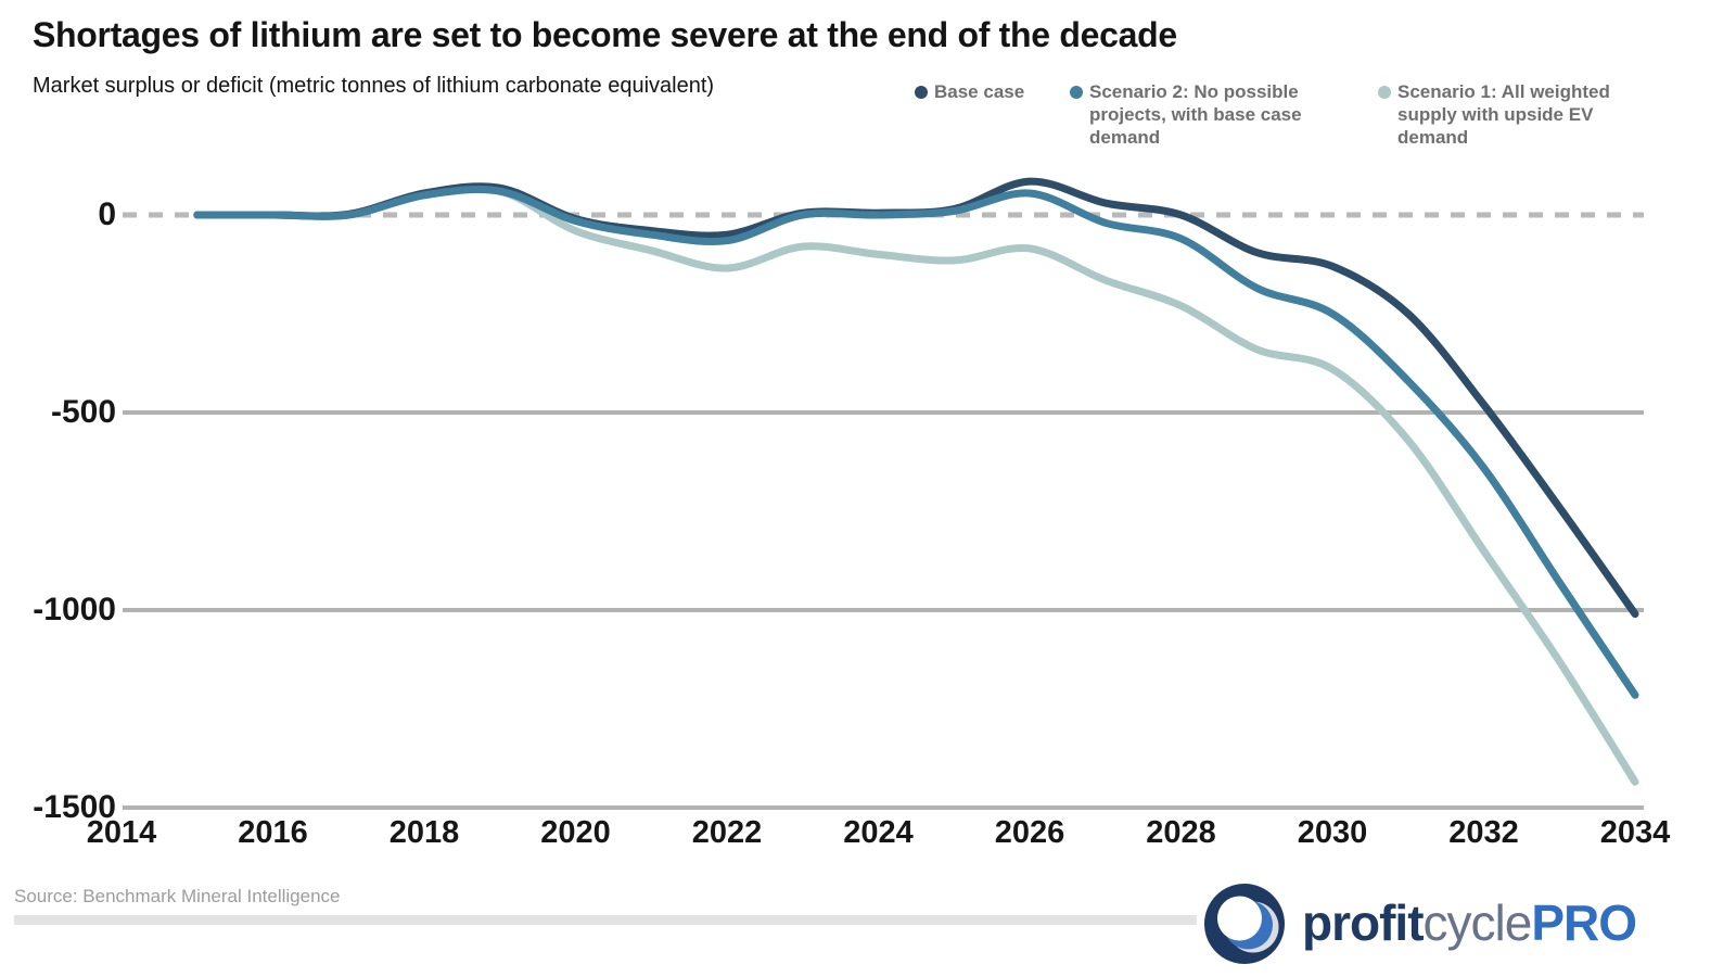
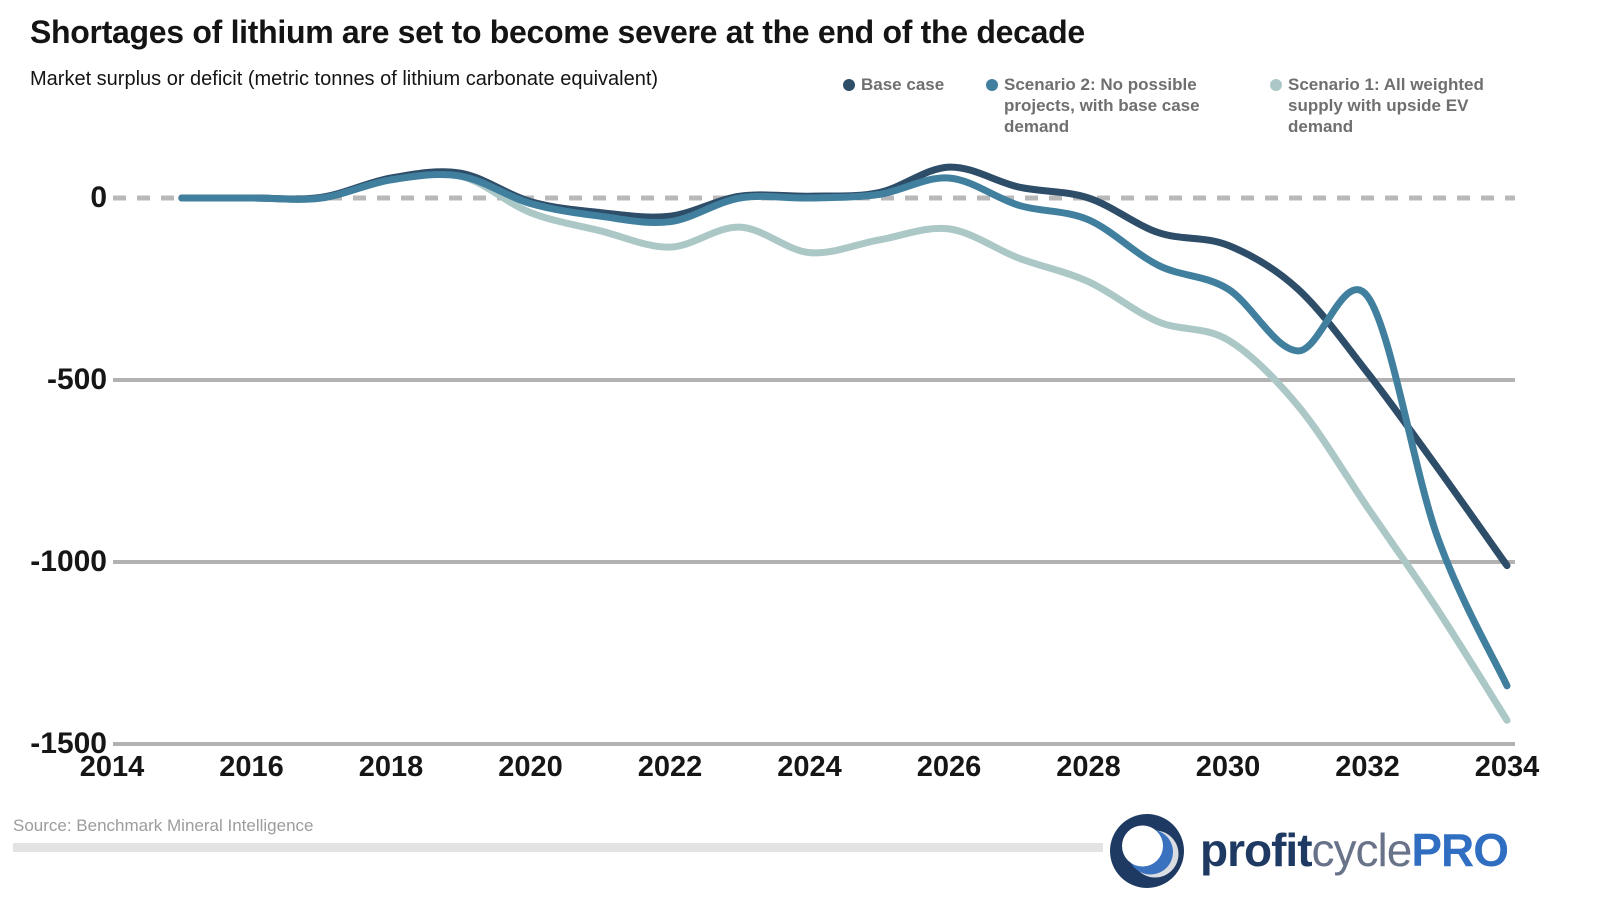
Scenario 1: All weighted supply with upside EV demand/2024: -100 -> -150
Scenario 2: No possible projects, with base case demand/2032: -640 -> -270
Scenario 2: No possible projects, with base case demand/2034: -1220 -> -1340
